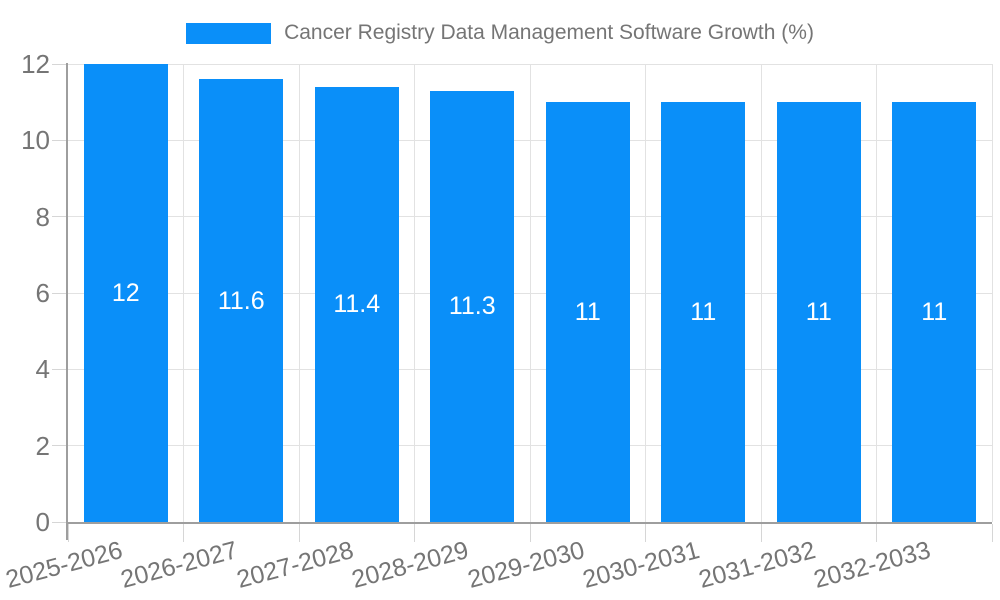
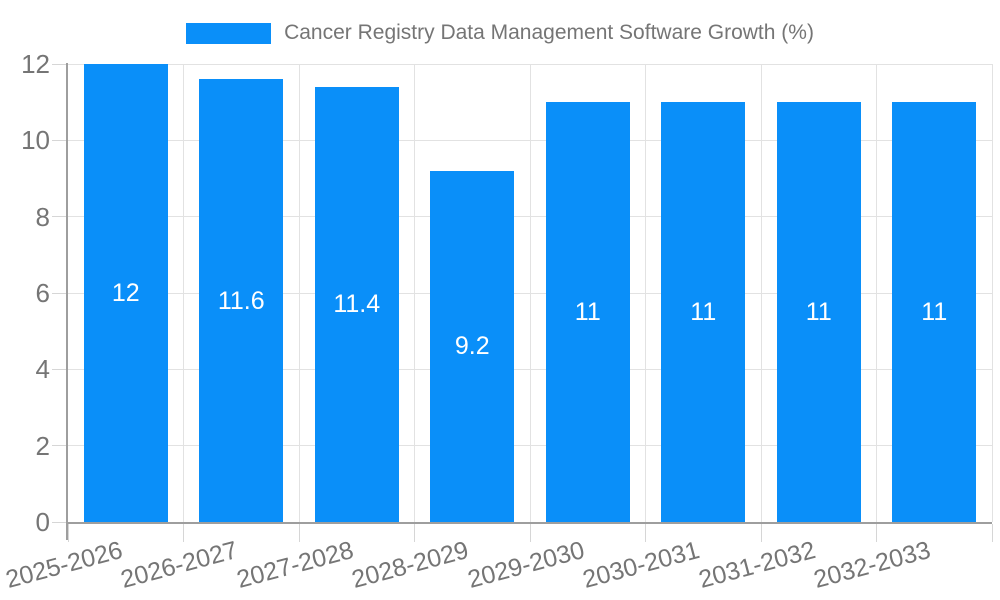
2028-2029: 11.3 -> 9.2
